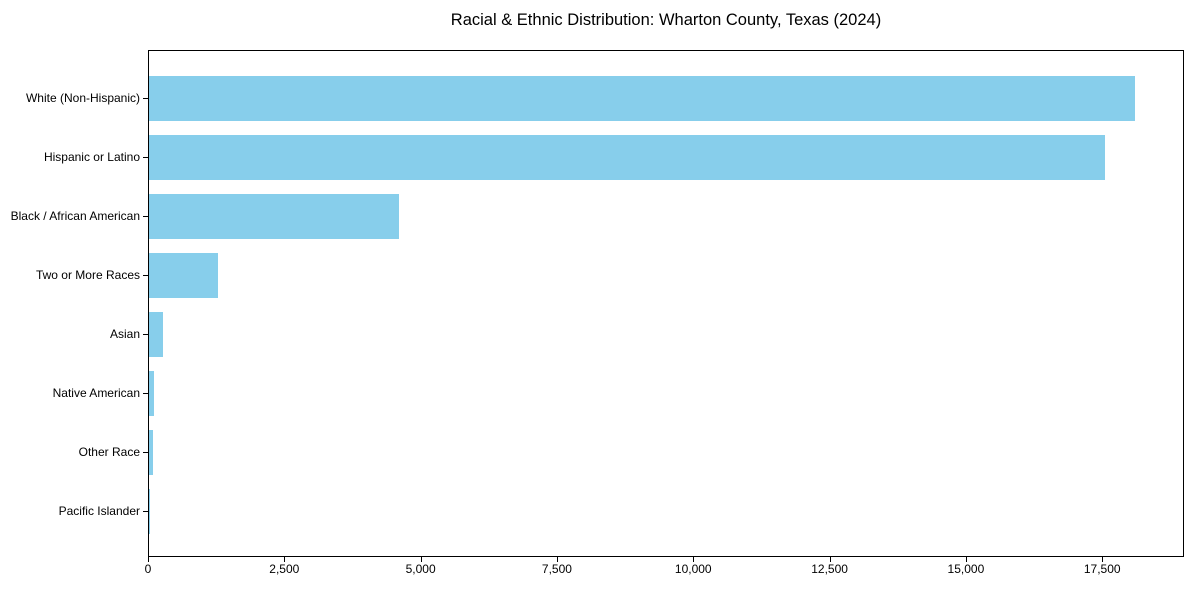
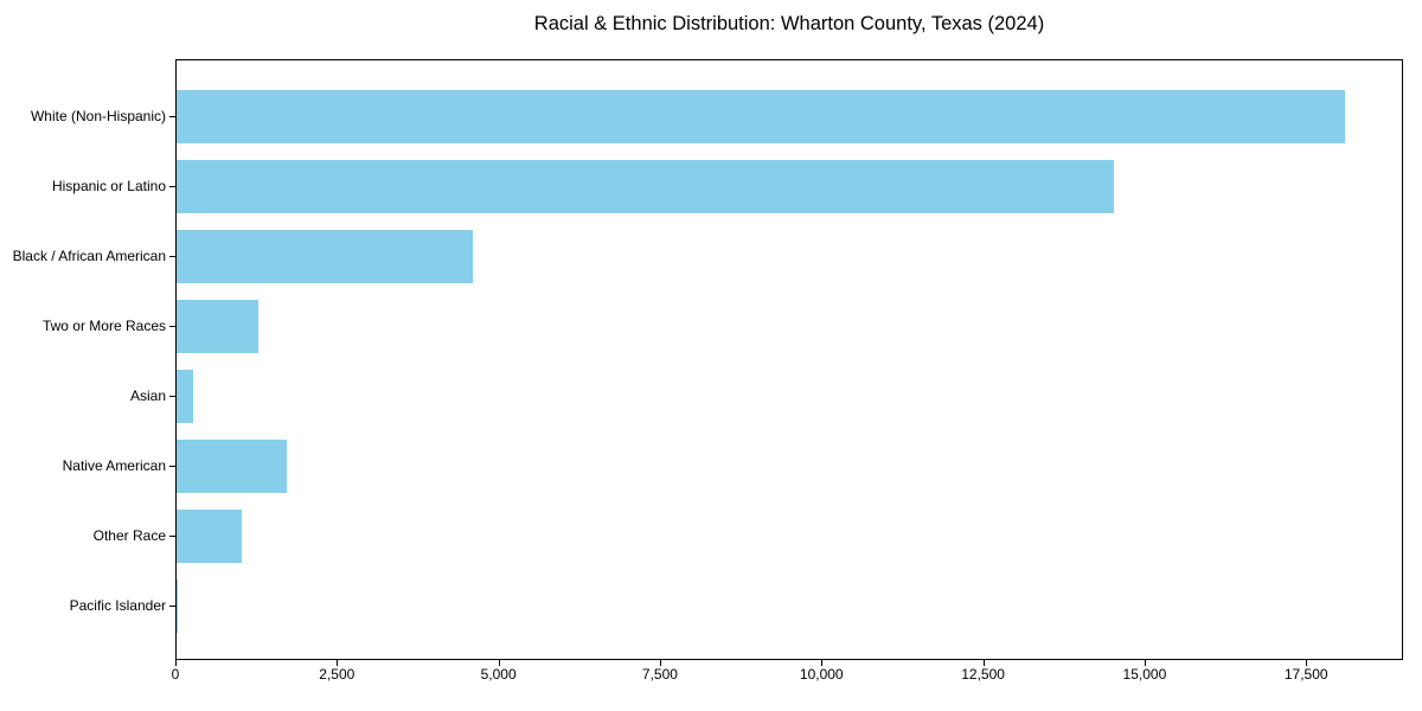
Hispanic or Latino: 17500 -> 14500
Native American: 100 -> 1700
Other Race: 100 -> 1000
